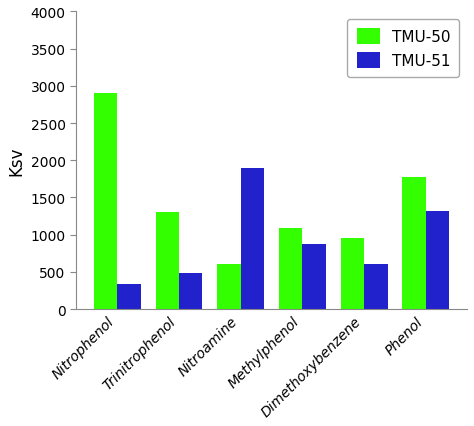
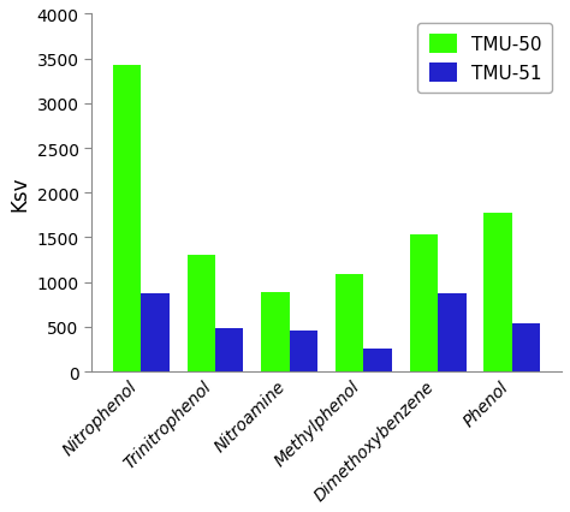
TMU-50/Nitrophenol: 2900 -> 3430
TMU-51/Nitrophenol: 340 -> 880
TMU-50/Nitroamine: 600 -> 890
TMU-51/Nitroamine: 1900 -> 460
TMU-51/Methylphenol: 880 -> 260
TMU-50/Dimethoxybenzene: 960 -> 1530
TMU-51/Dimethoxybenzene: 600 -> 880
TMU-51/Phenol: 1320 -> 540
